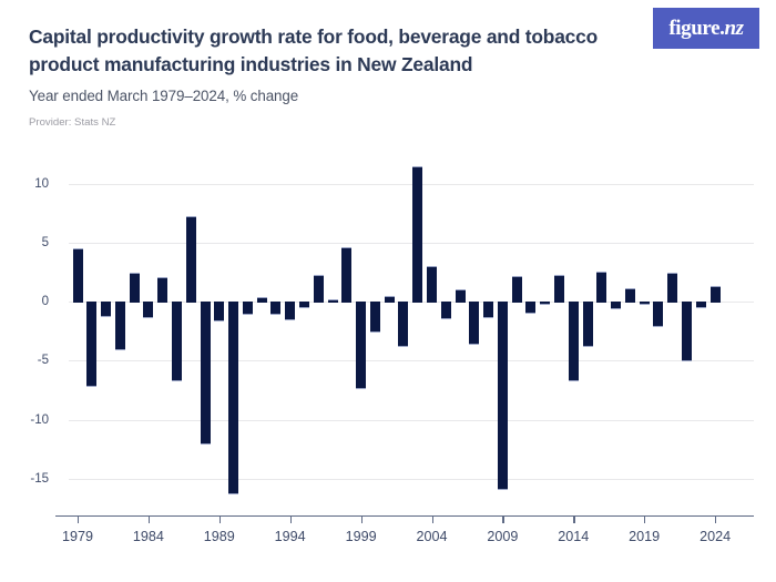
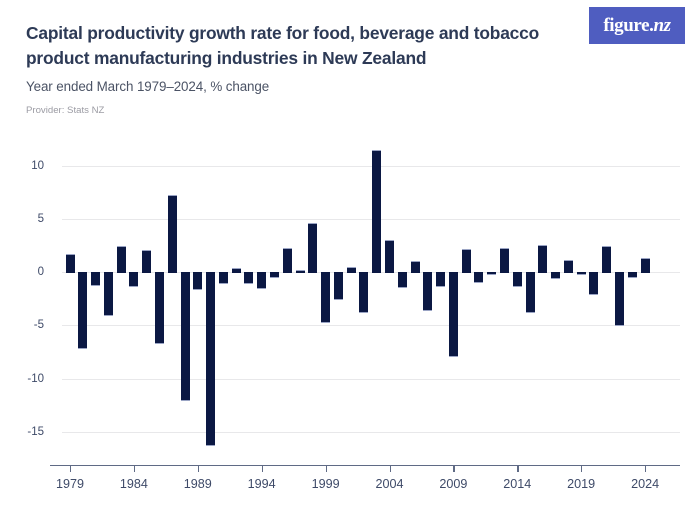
1979: 4.5 -> 1.7
1999: -7.3 -> -4.7
2009: -15.9 -> -7.9
2014: -6.7 -> -1.3
